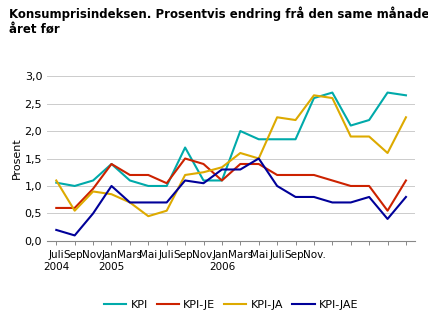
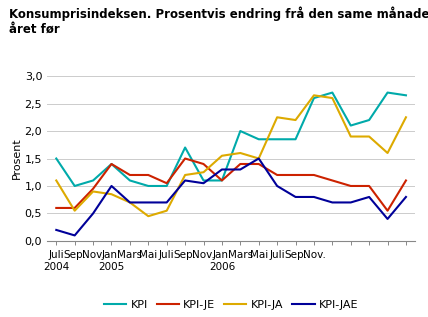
KPI/Juli 2004: 1,06 -> 1,50
KPI-JA/Jan. 2006: 1,34 -> 1,55
